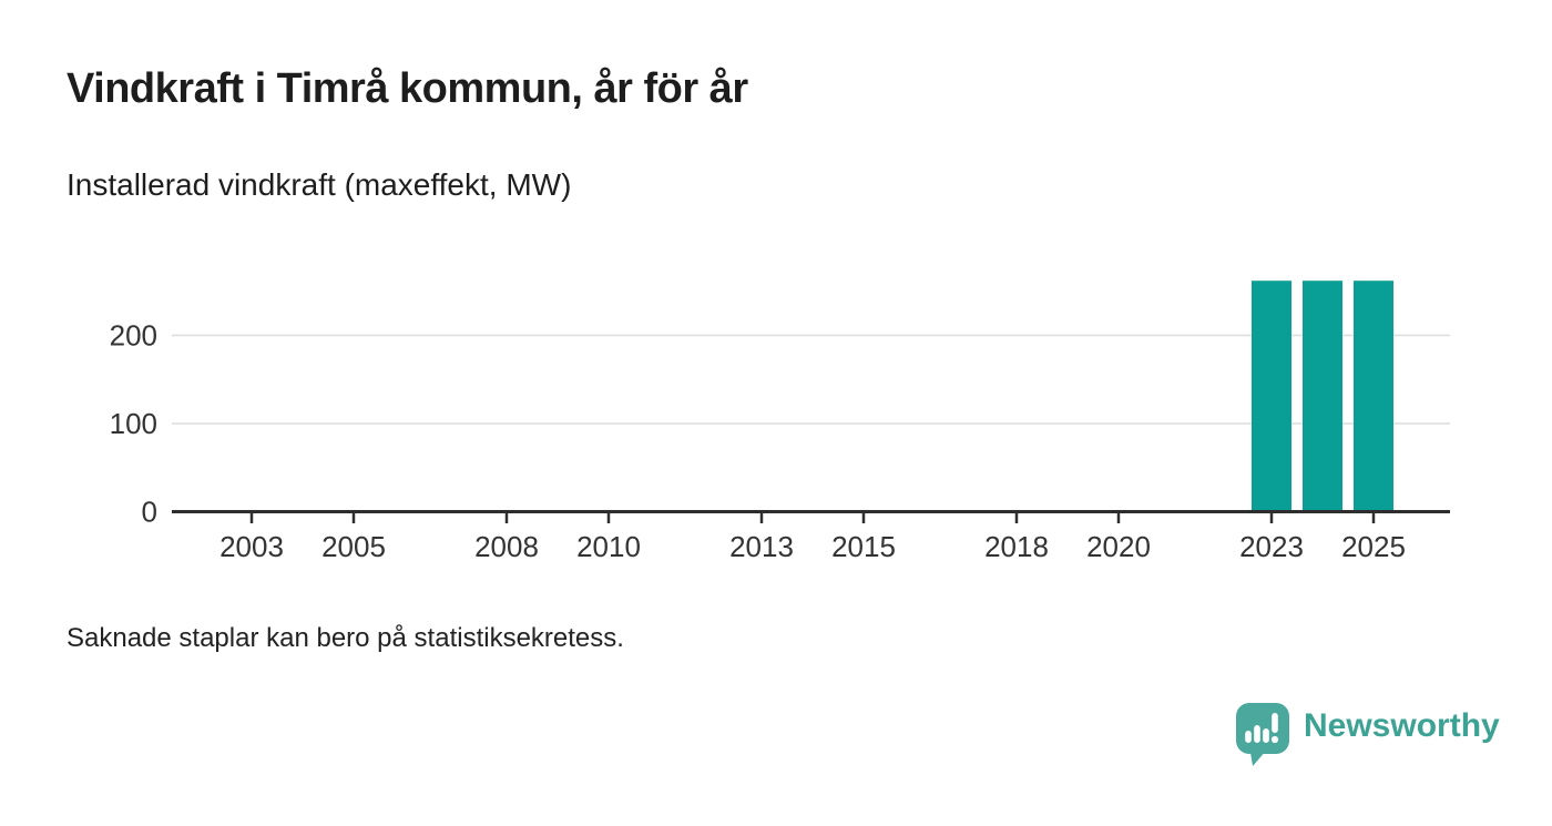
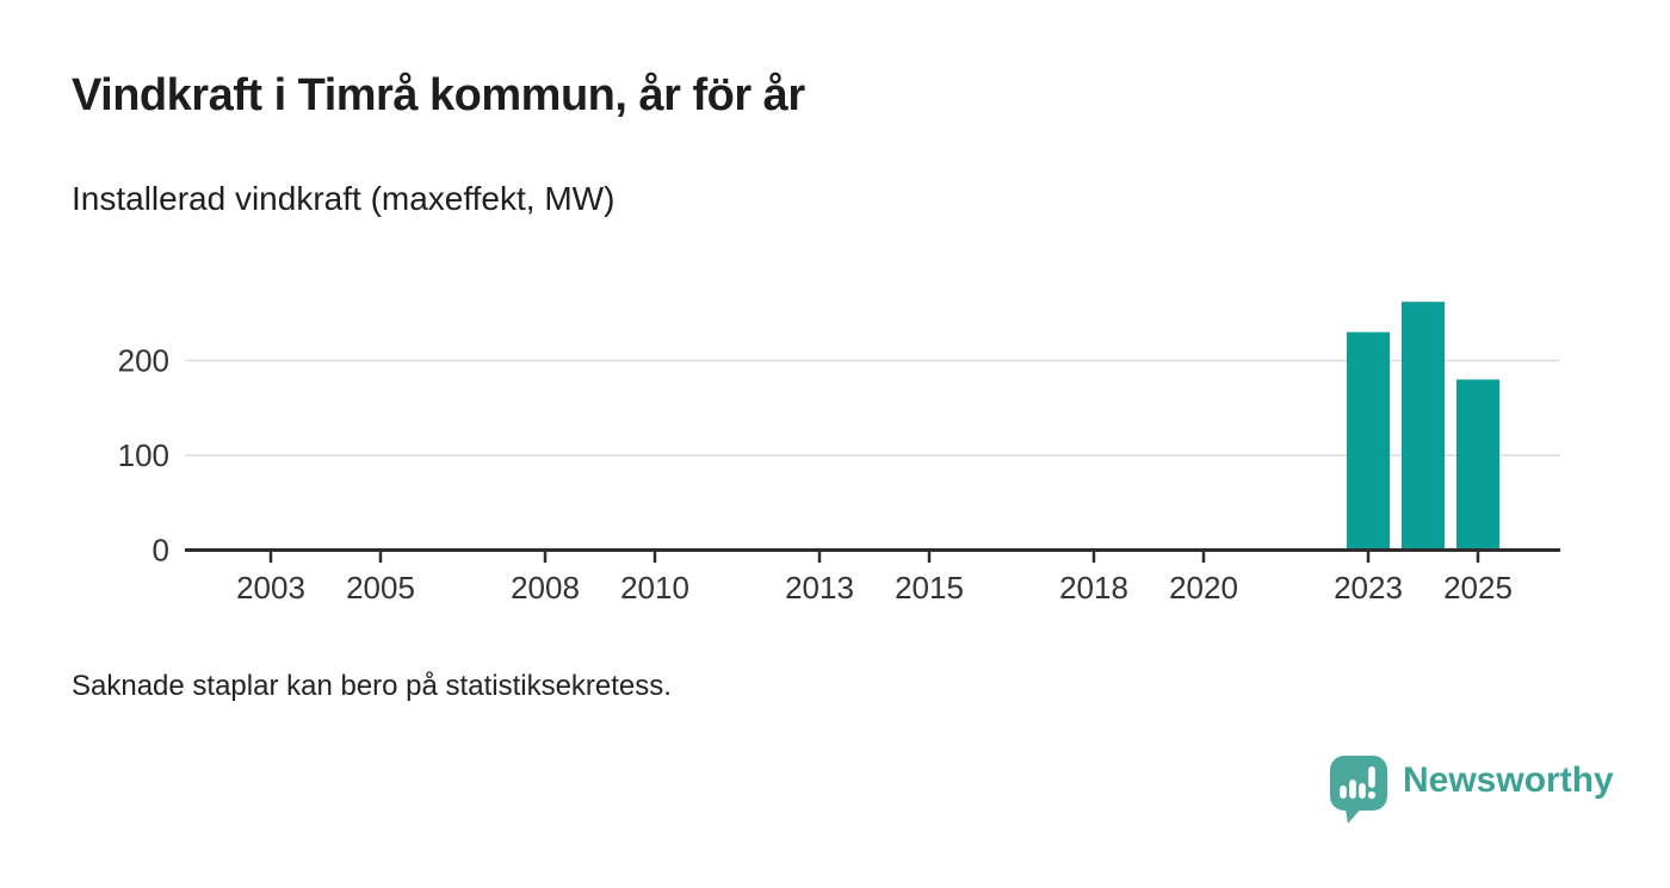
2023: 260 -> 230
2025: 260 -> 180
